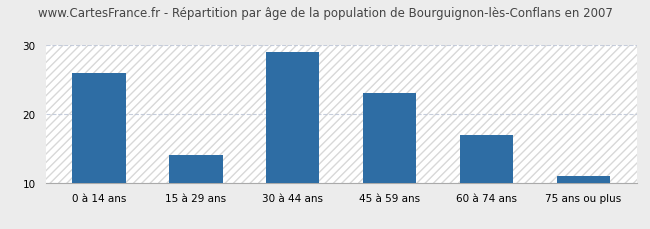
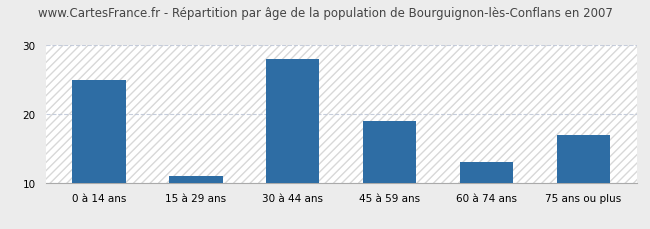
0 à 14 ans: 26 -> 25
15 à 29 ans: 14 -> 11
30 à 44 ans: 29 -> 28
45 à 59 ans: 23 -> 19
60 à 74 ans: 17 -> 13
75 ans ou plus: 11 -> 17
